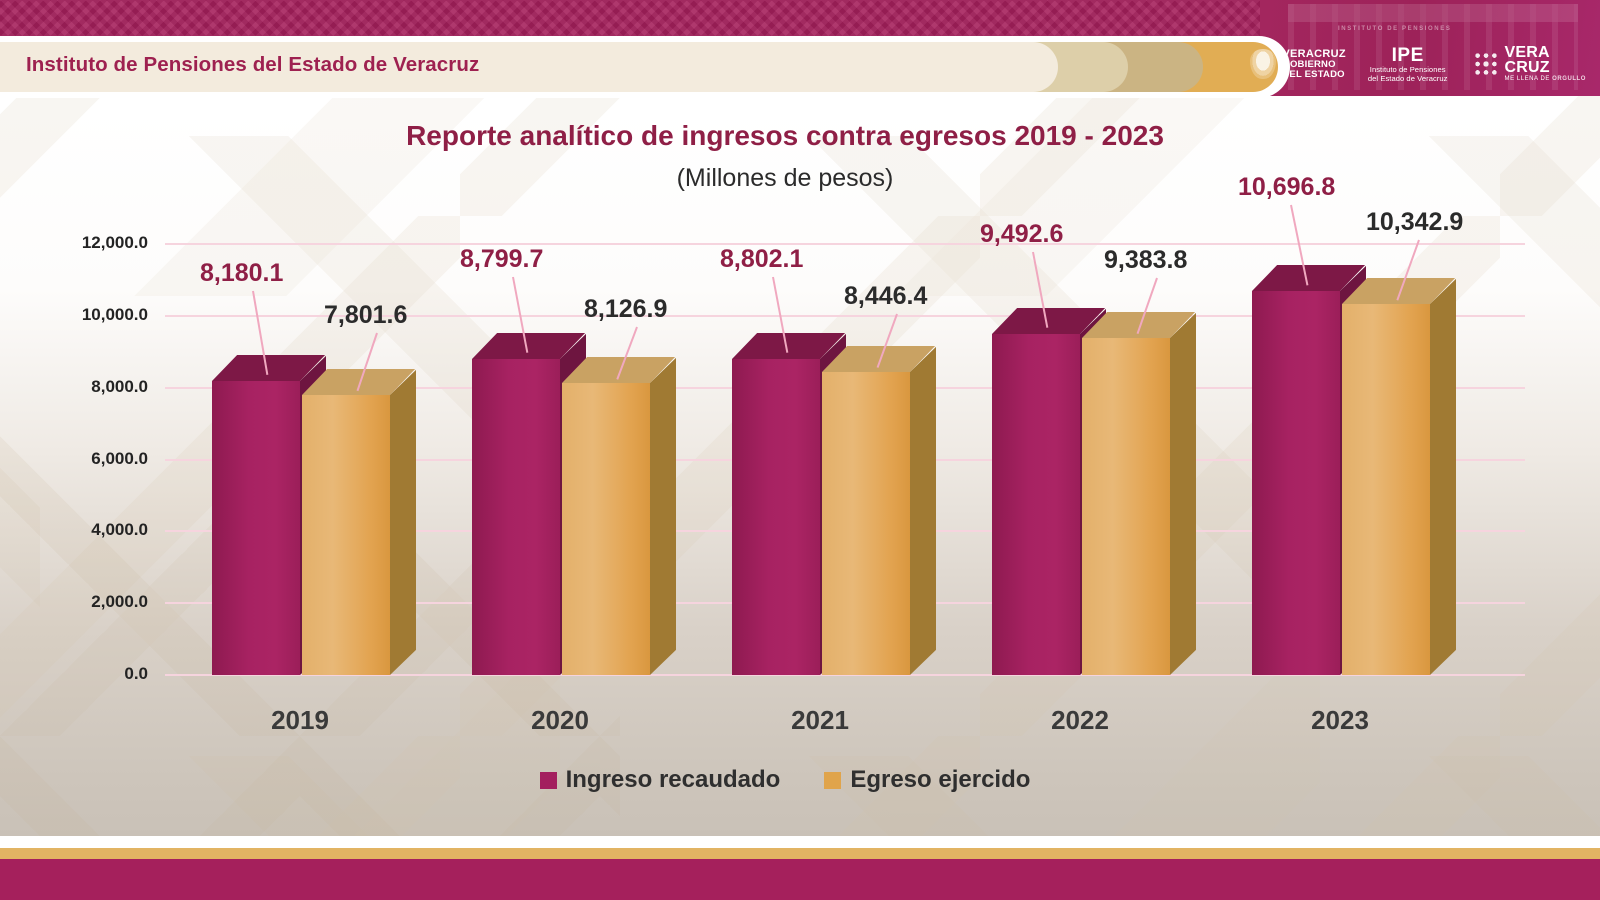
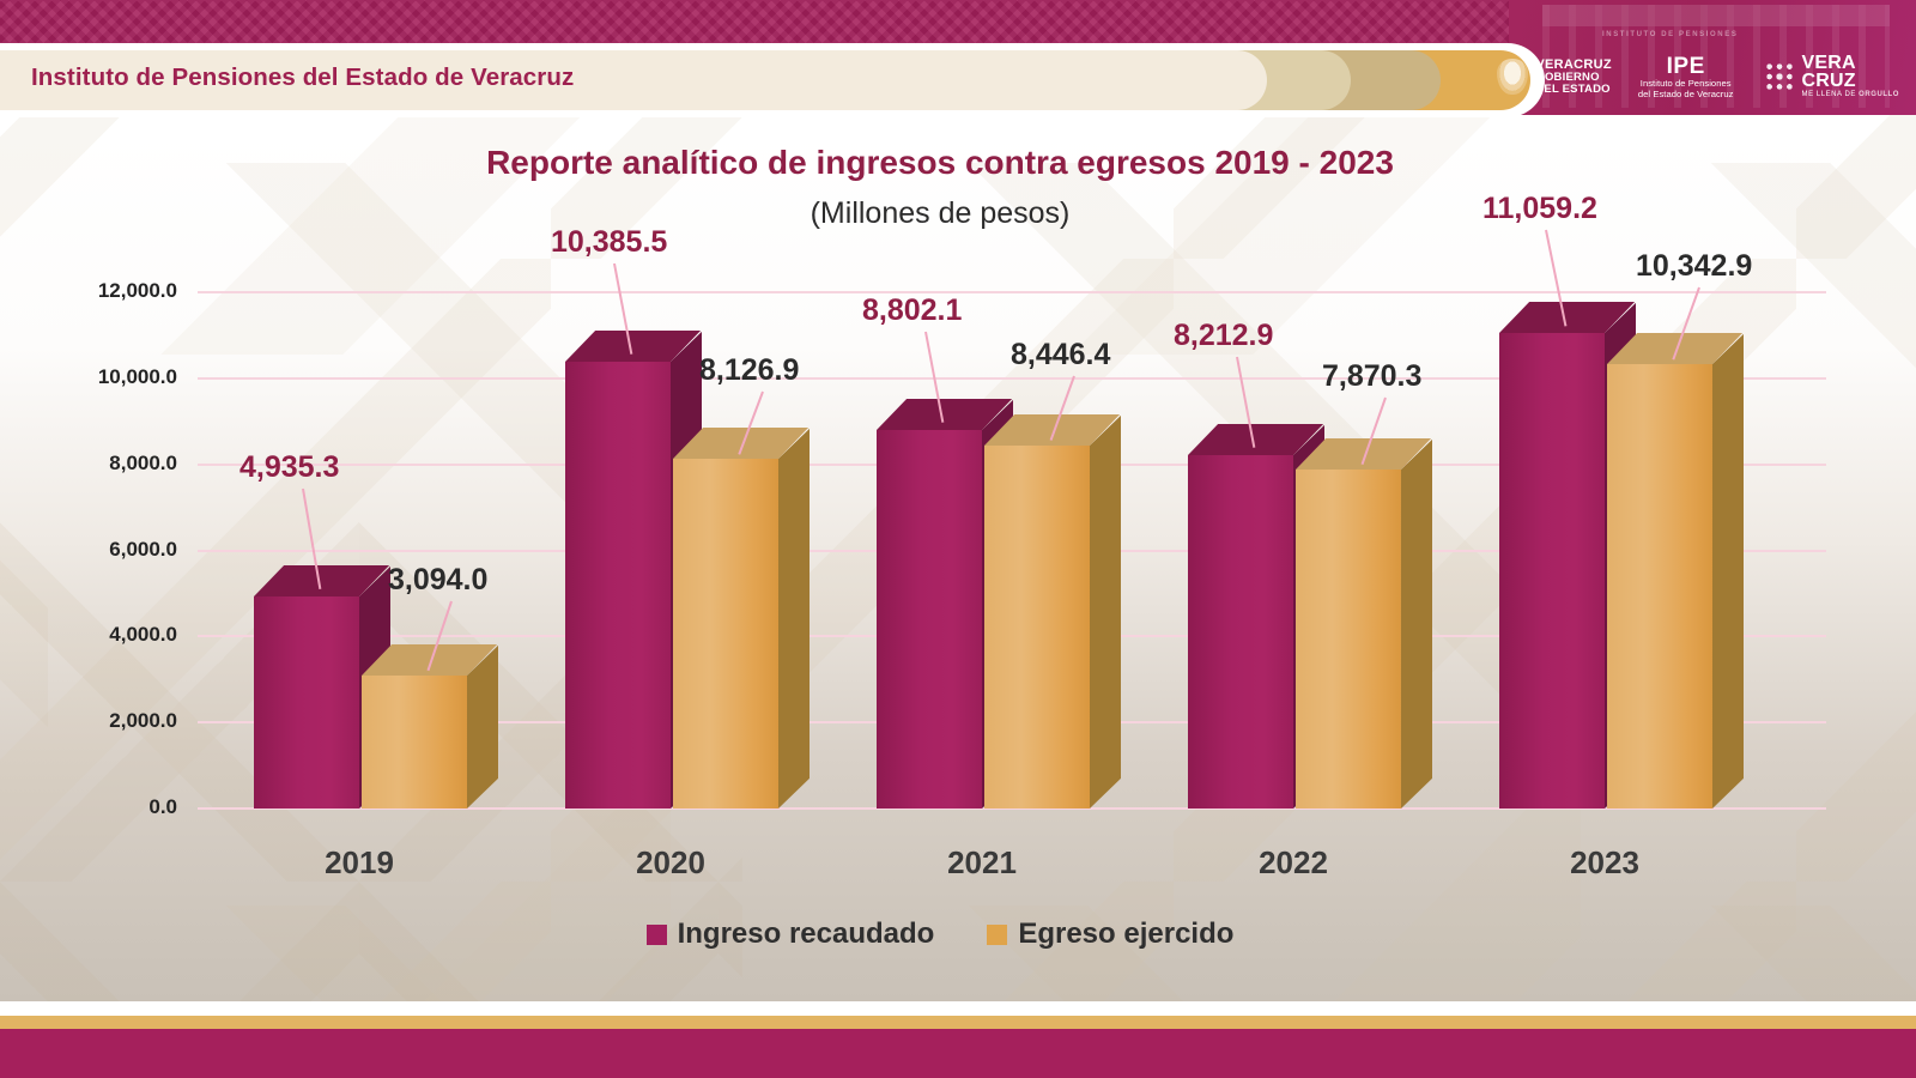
Ingreso recaudado/2019: 8,180.1 -> 4,935.3
Egreso ejercido/2019: 7,801.6 -> 3,094.0
Ingreso recaudado/2020: 8,799.7 -> 10,385.5
Ingreso recaudado/2022: 9,492.6 -> 8,212.9
Egreso ejercido/2022: 9,383.8 -> 7,870.3
Ingreso recaudado/2023: 10,696.8 -> 11,059.2
